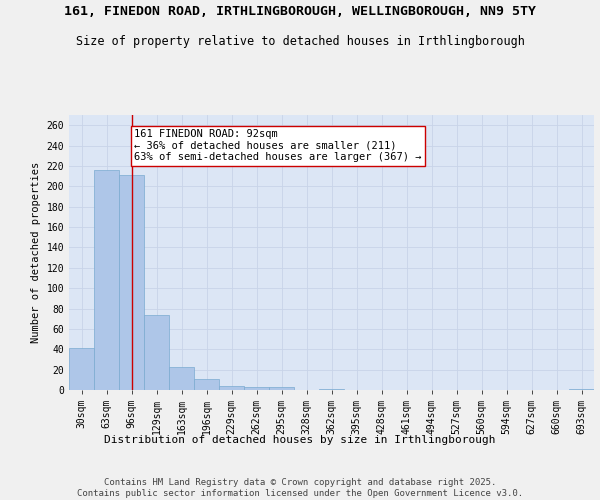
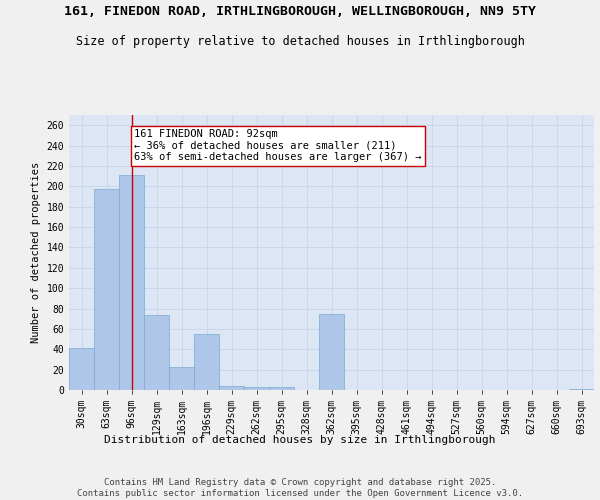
63sqm: 216 -> 197
196sqm: 11 -> 55
362sqm: 1 -> 75
